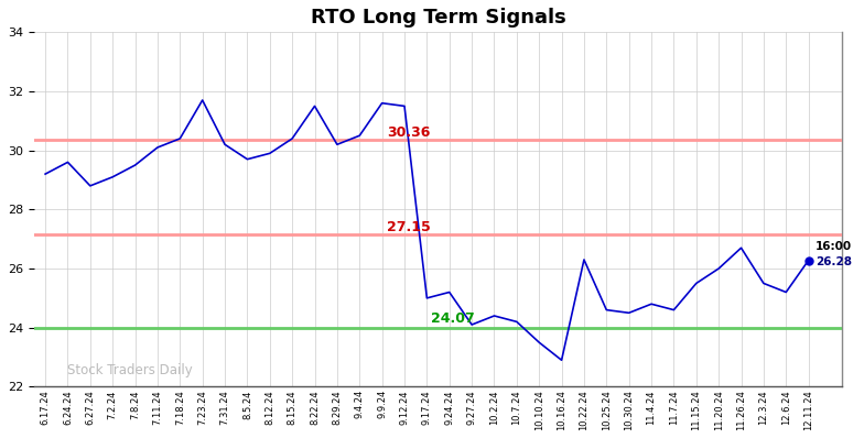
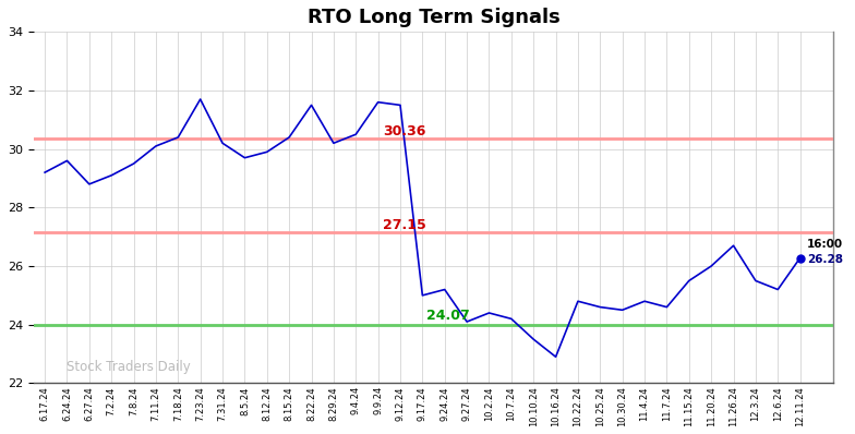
10.22.24: 26.30 -> 24.80
